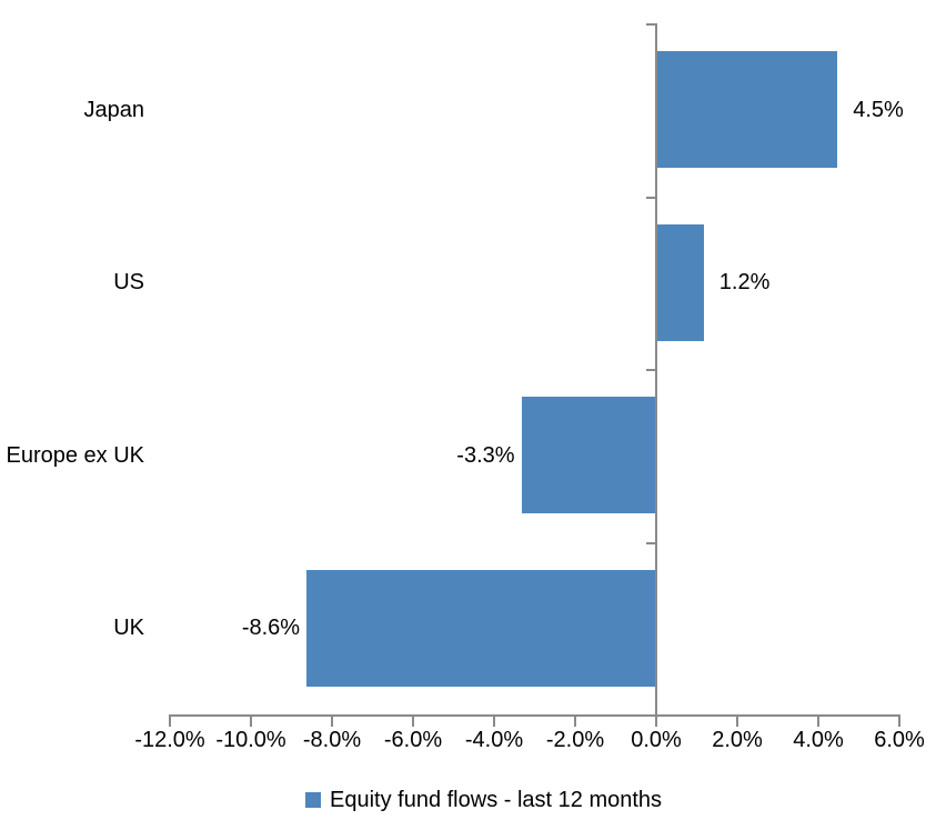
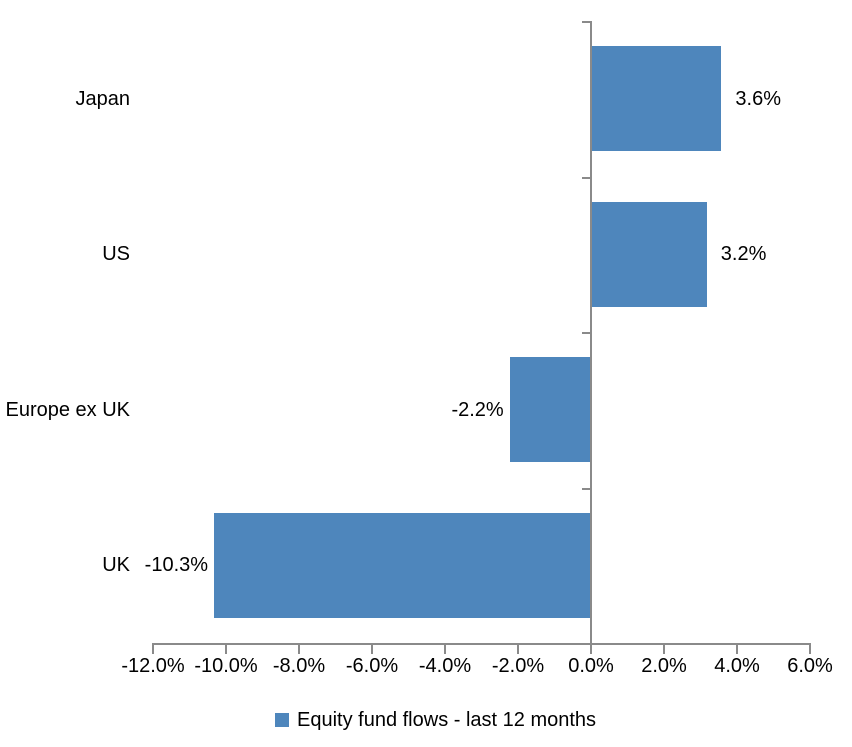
Japan: 4.5% -> 3.6%
US: 1.2% -> 3.2%
Europe ex UK: -3.3% -> -2.2%
UK: -8.6% -> -10.3%
